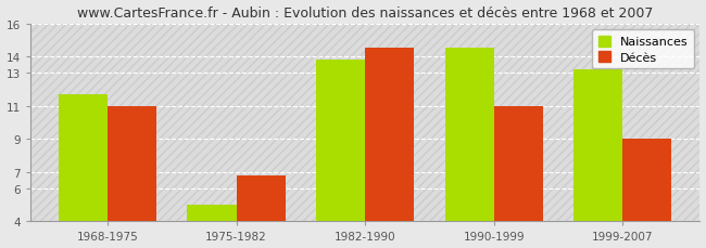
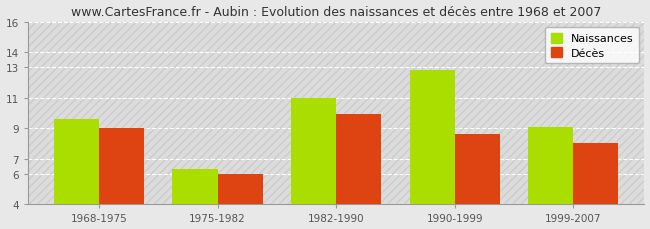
Naissances/1968-1975: 11.7 -> 9.6
Décès/1968-1975: 11.0 -> 9.0
Naissances/1975-1982: 5.0 -> 6.3
Décès/1975-1982: 6.8 -> 6.0
Naissances/1982-1990: 13.8 -> 11.0
Décès/1982-1990: 14.5 -> 9.9
Naissances/1990-1999: 14.5 -> 12.8
Décès/1990-1999: 11.0 -> 8.6
Naissances/1999-2007: 13.2 -> 9.1
Décès/1999-2007: 9.0 -> 8.0
